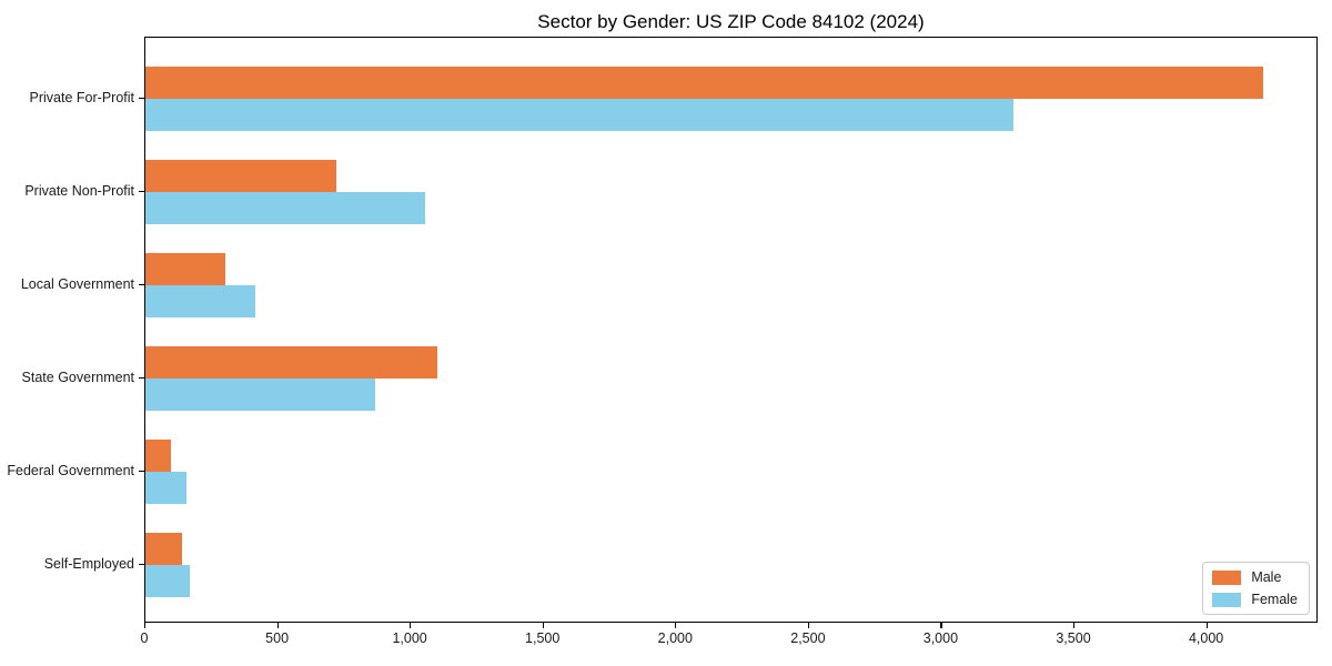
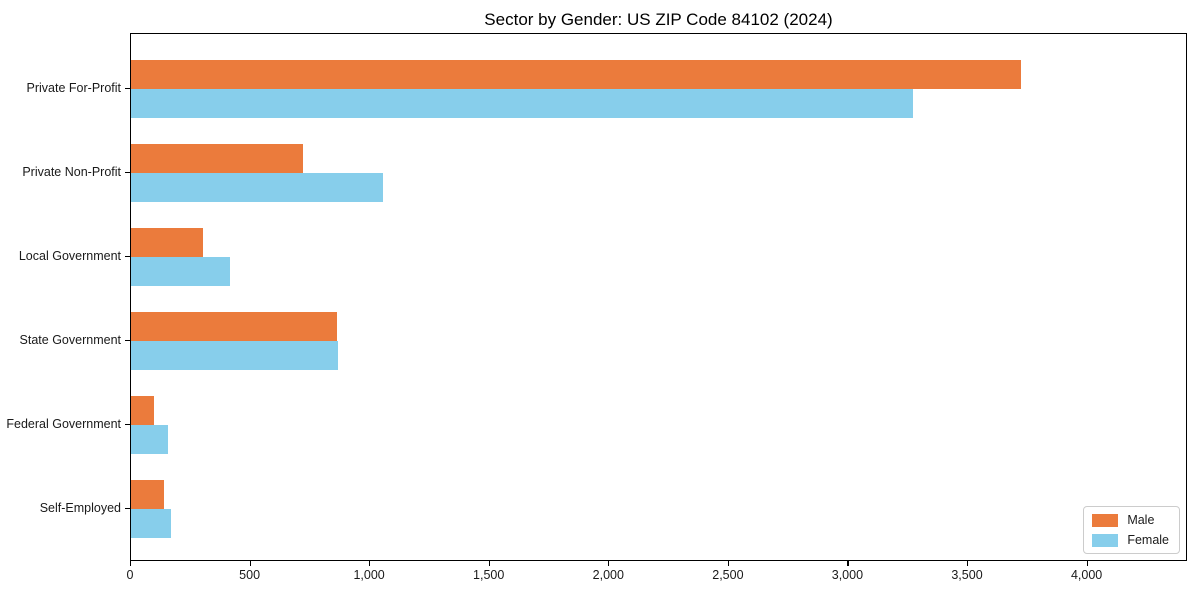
Male/Private For-Profit: 4210 -> 3720
Male/State Government: 1100 -> 860
